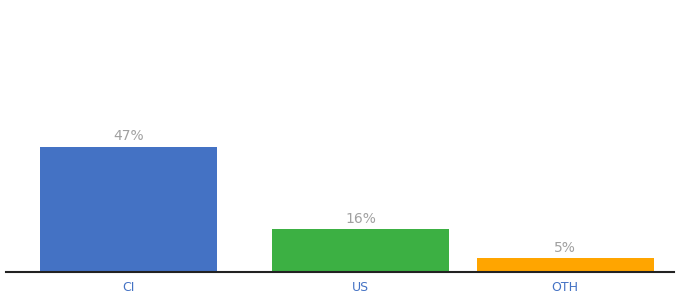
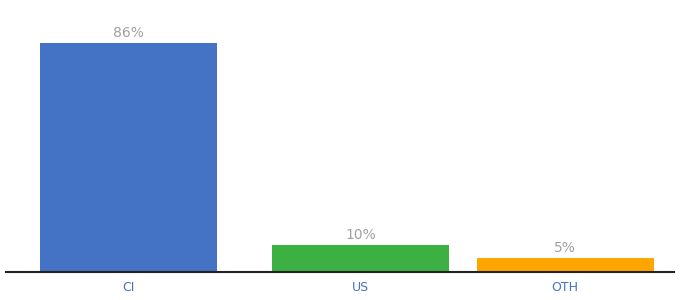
CI: 47% -> 86%
US: 16% -> 10%
